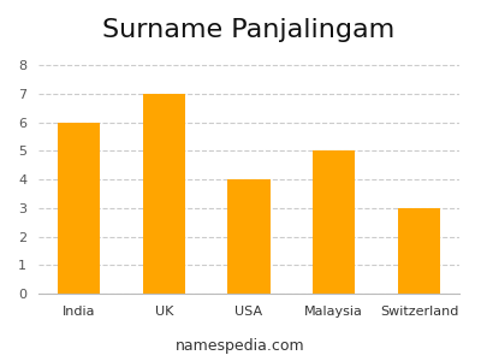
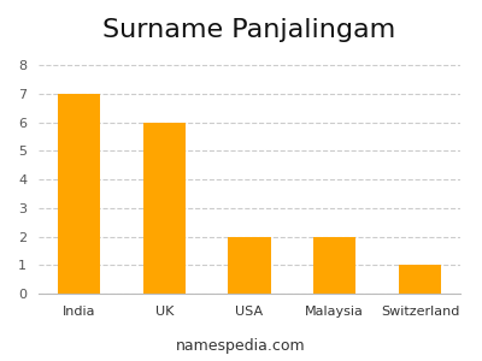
India: 6 -> 7
UK: 7 -> 6
USA: 4 -> 2
Malaysia: 5 -> 2
Switzerland: 3 -> 1
